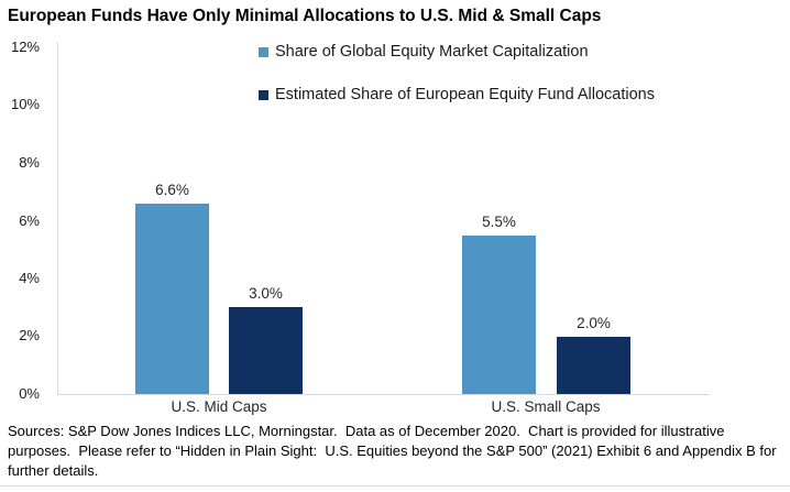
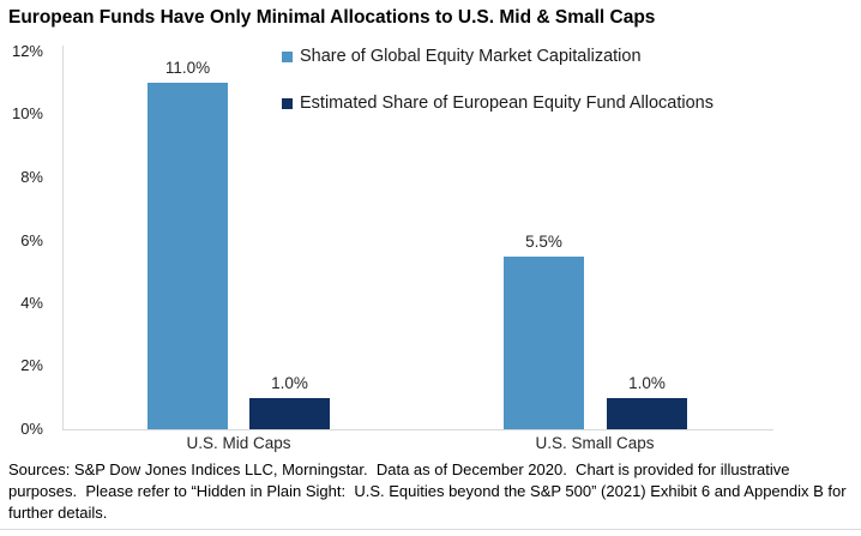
Share of Global Equity Market Capitalization/U.S. Mid Caps: 6.6% -> 11.0%
Estimated Share of European Equity Fund Allocations/U.S. Mid Caps: 3.0% -> 1.0%
Estimated Share of European Equity Fund Allocations/U.S. Small Caps: 2.0% -> 1.0%
